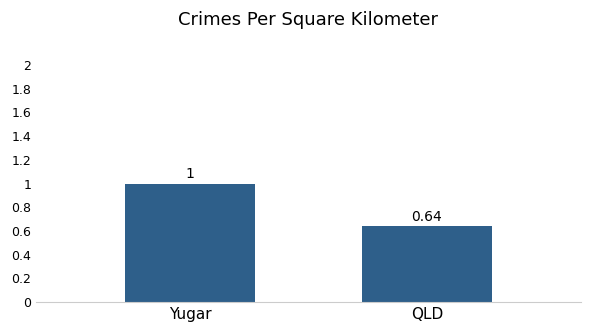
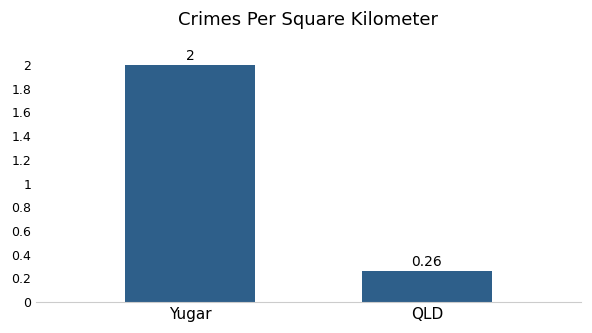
Yugar: 1 -> 2
QLD: 0.64 -> 0.26
